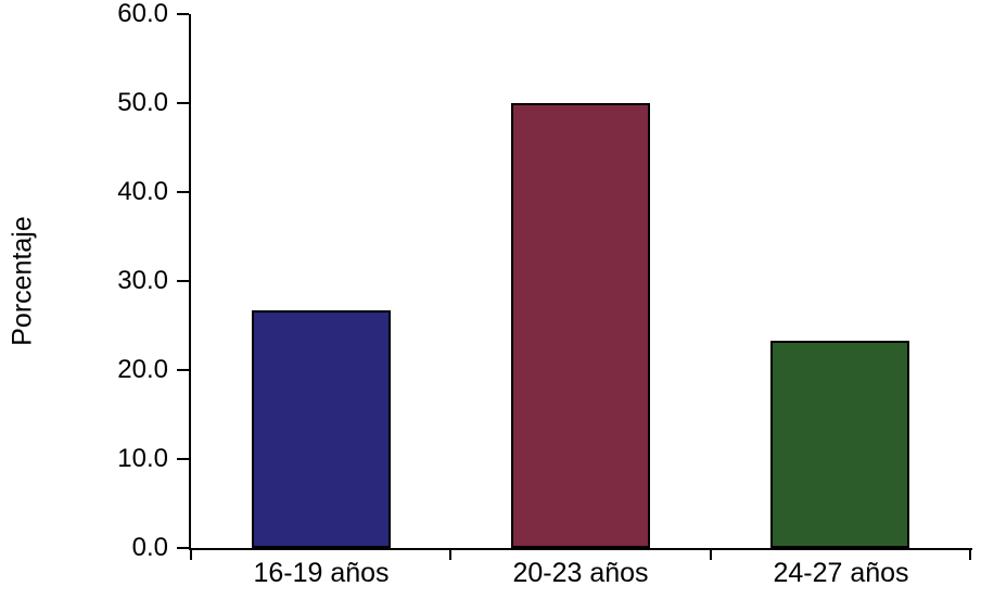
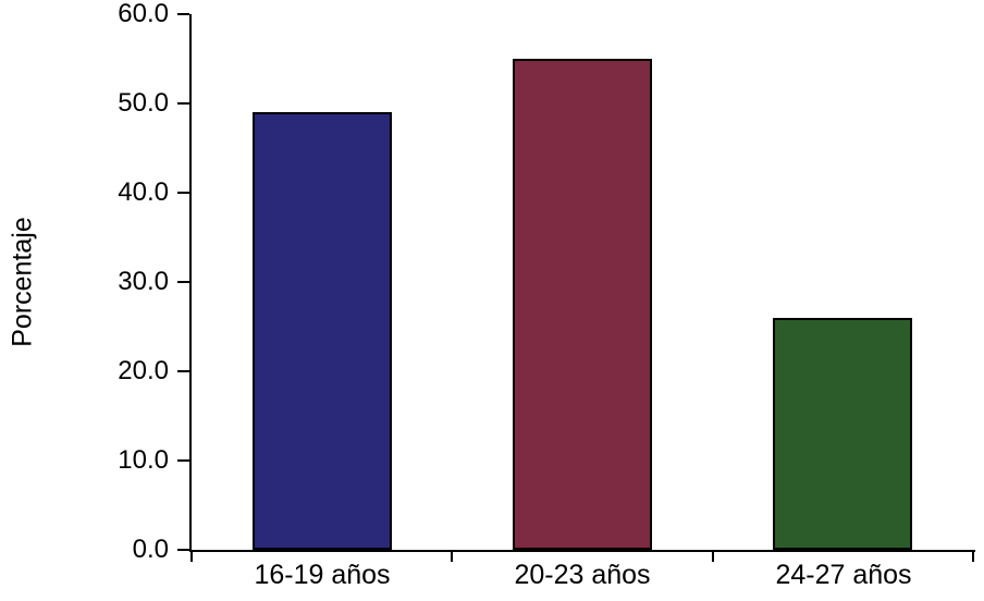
16-19 años: 27 -> 49
20-23 años: 50 -> 55
24-27 años: 23 -> 26
